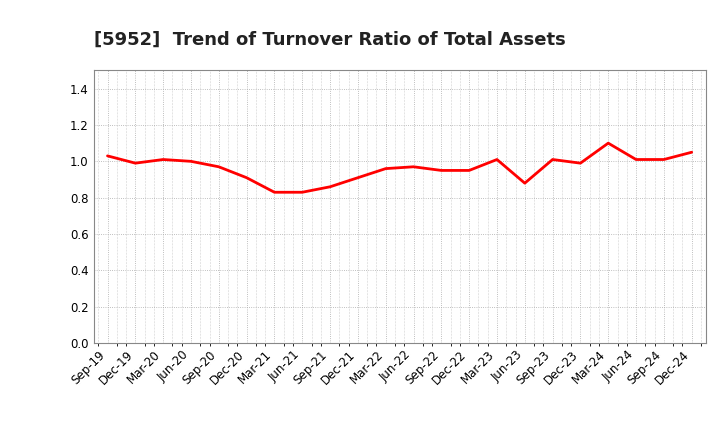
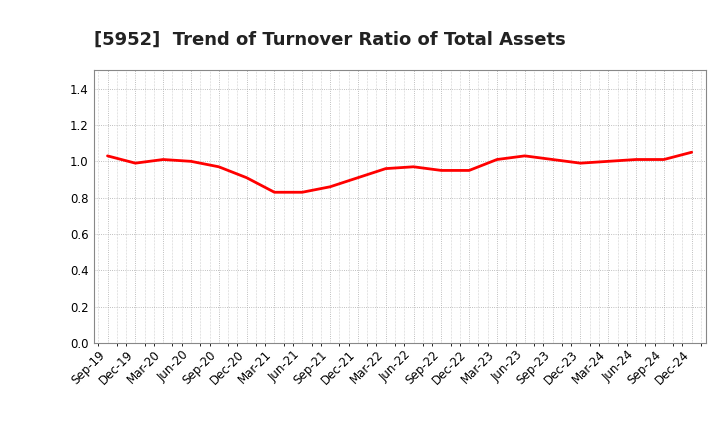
Jun-23: 0.88 -> 1.03
Mar-24: 1.10 -> 1.00
